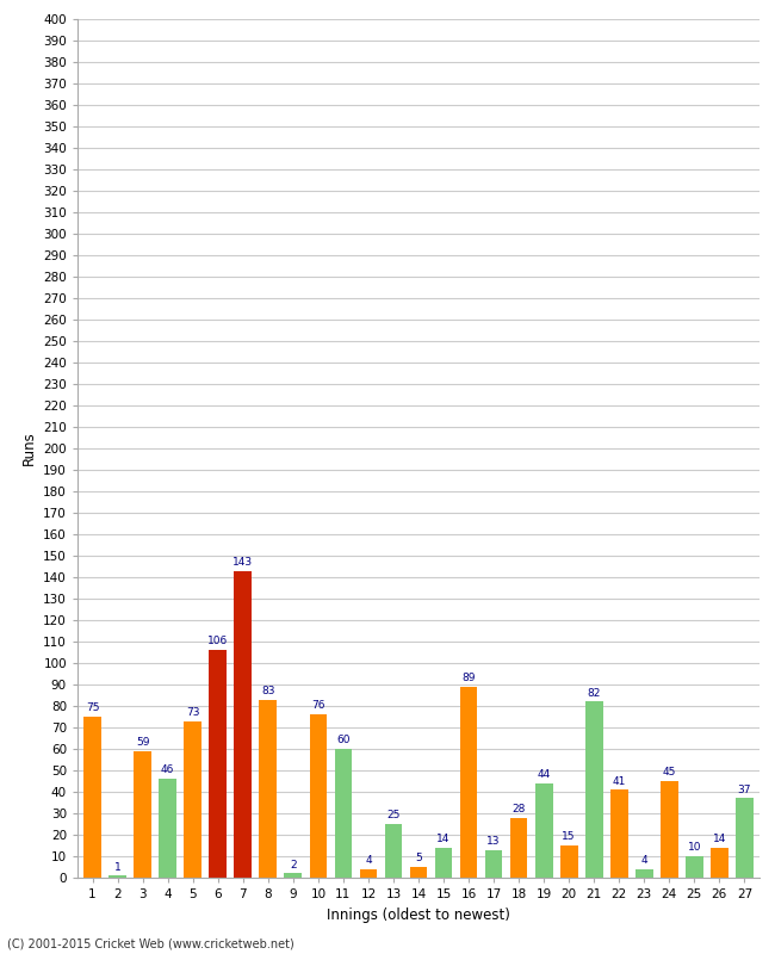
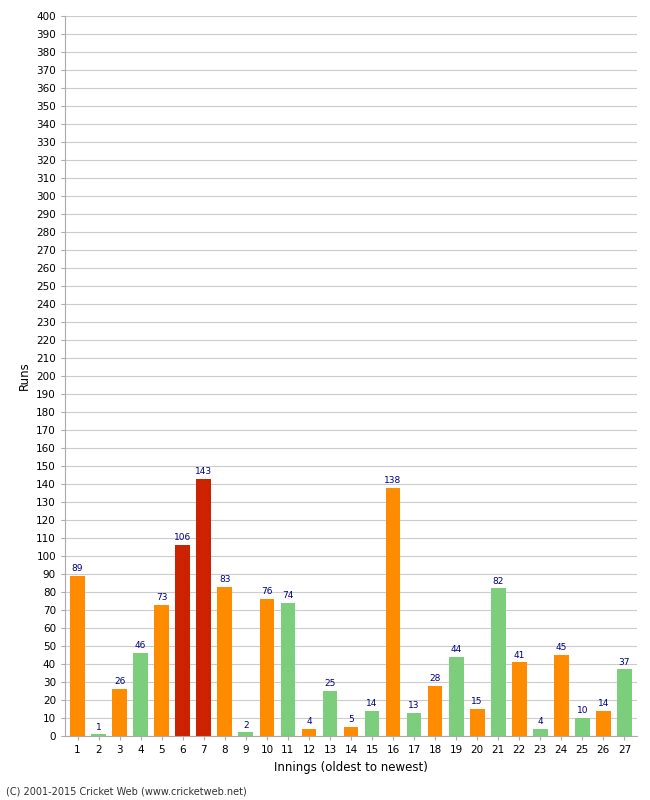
1: 75 -> 89
3: 59 -> 26
11: 60 -> 74
16: 89 -> 138
